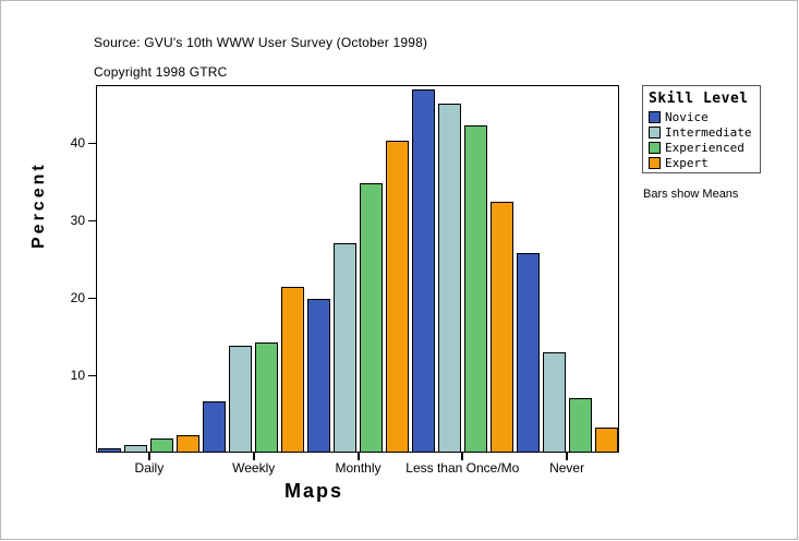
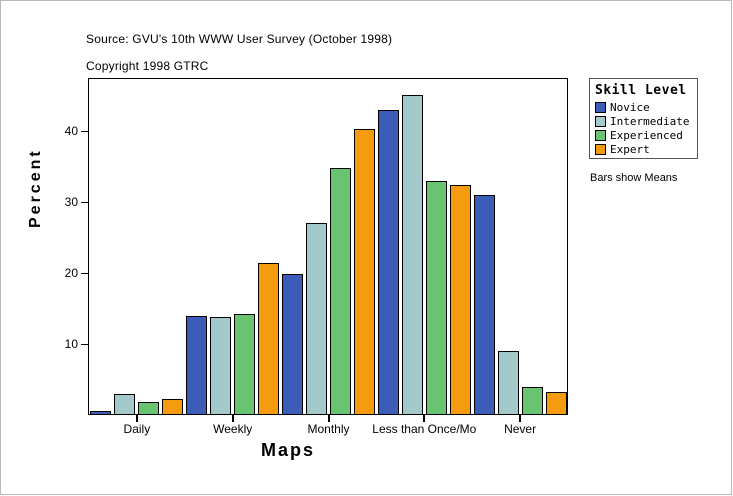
Intermediate/Daily: 1 -> 3
Novice/Weekly: 7 -> 14
Novice/Less than Once/Mo: 47 -> 43
Experienced/Less than Once/Mo: 42 -> 33
Novice/Never: 26 -> 31
Intermediate/Never: 13 -> 9
Experienced/Never: 7 -> 4
